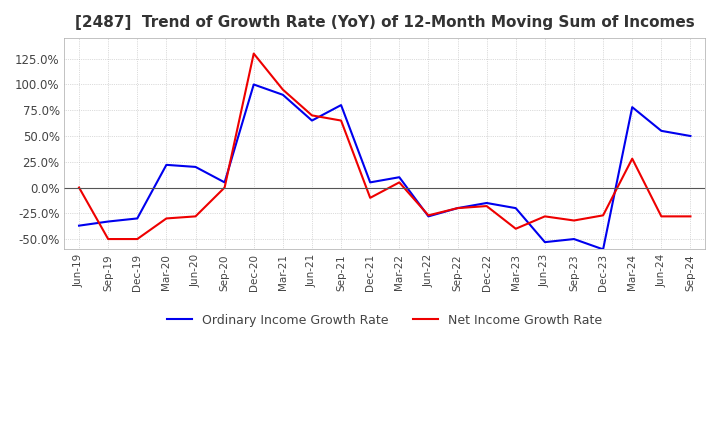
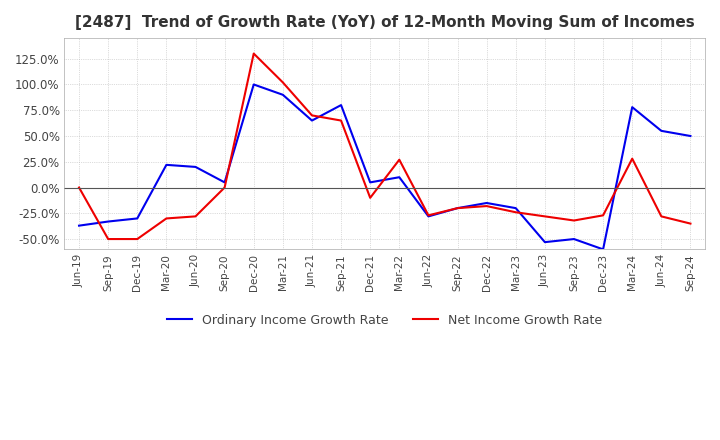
Net Income Growth Rate/Mar-21: 95% -> 102%
Net Income Growth Rate/Mar-22: 5% -> 27%
Net Income Growth Rate/Mar-23: -40% -> -24%
Net Income Growth Rate/Sep-24: -28% -> -35%
